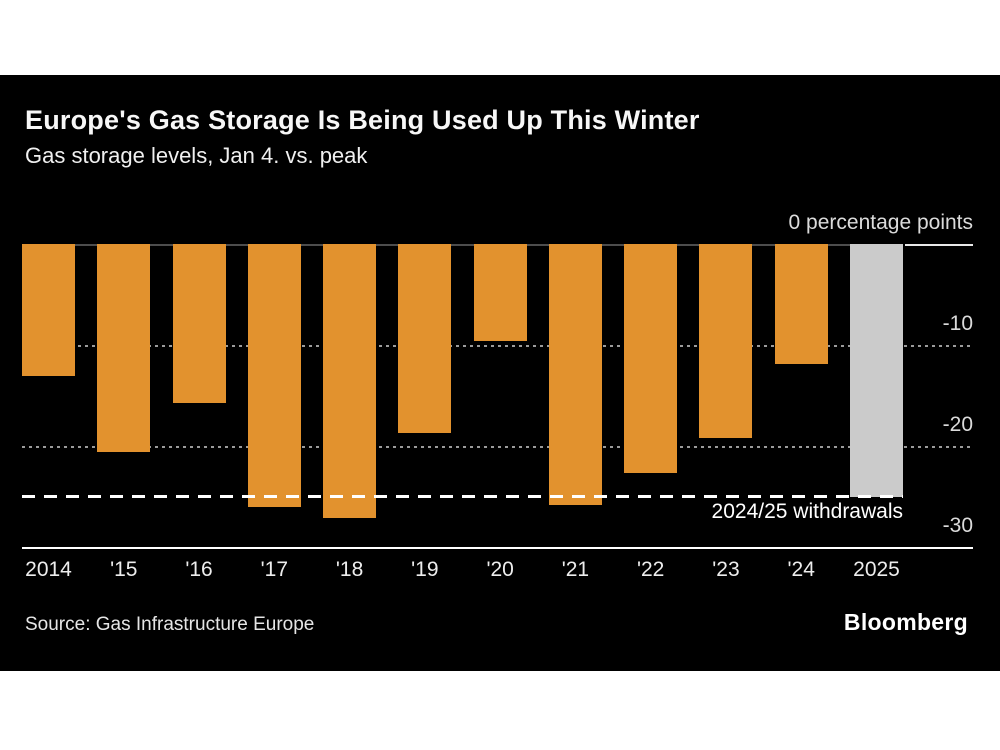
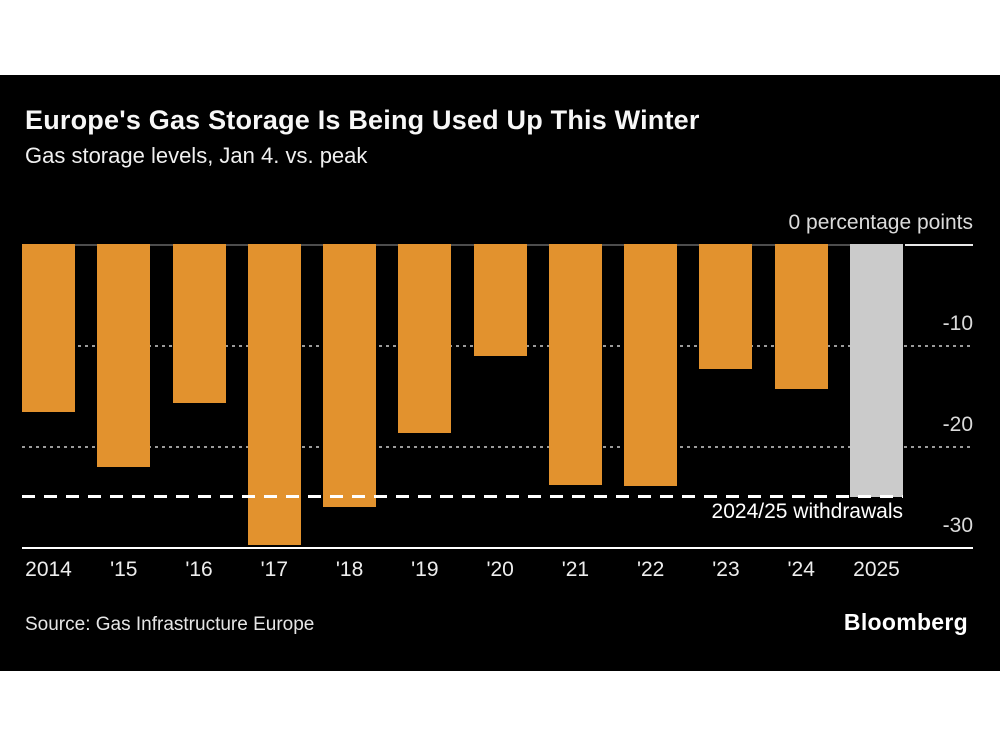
2014: -13.1 -> -16.6
'15: -20.6 -> -22.1
'17: -26.0 -> -29.8
'18: -27.1 -> -26.0
'20: -9.6 -> -11.1
'21: -25.8 -> -23.9
'22: -22.7 -> -24.0
'23: -19.2 -> -12.4
'24: -11.9 -> -14.4
